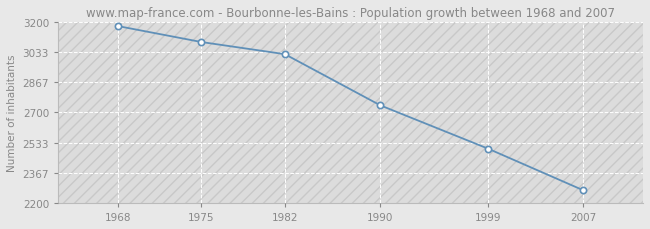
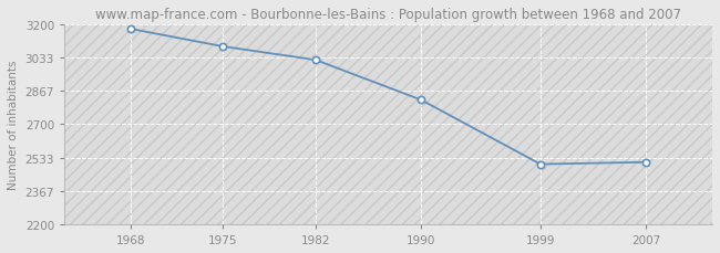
1990: 2740 -> 2820
2007: 2270 -> 2510
